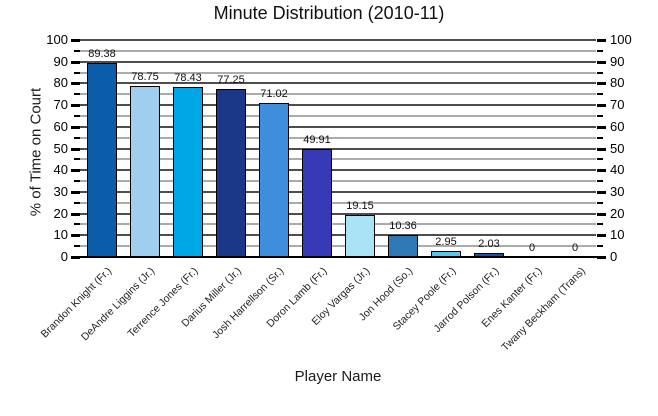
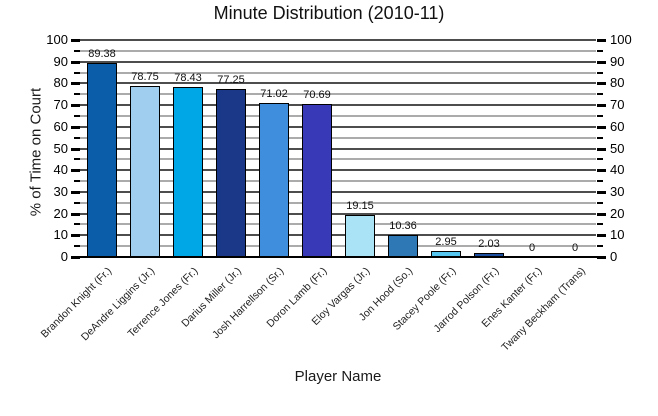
Doron Lamb (Fr.): 49.91 -> 70.69
